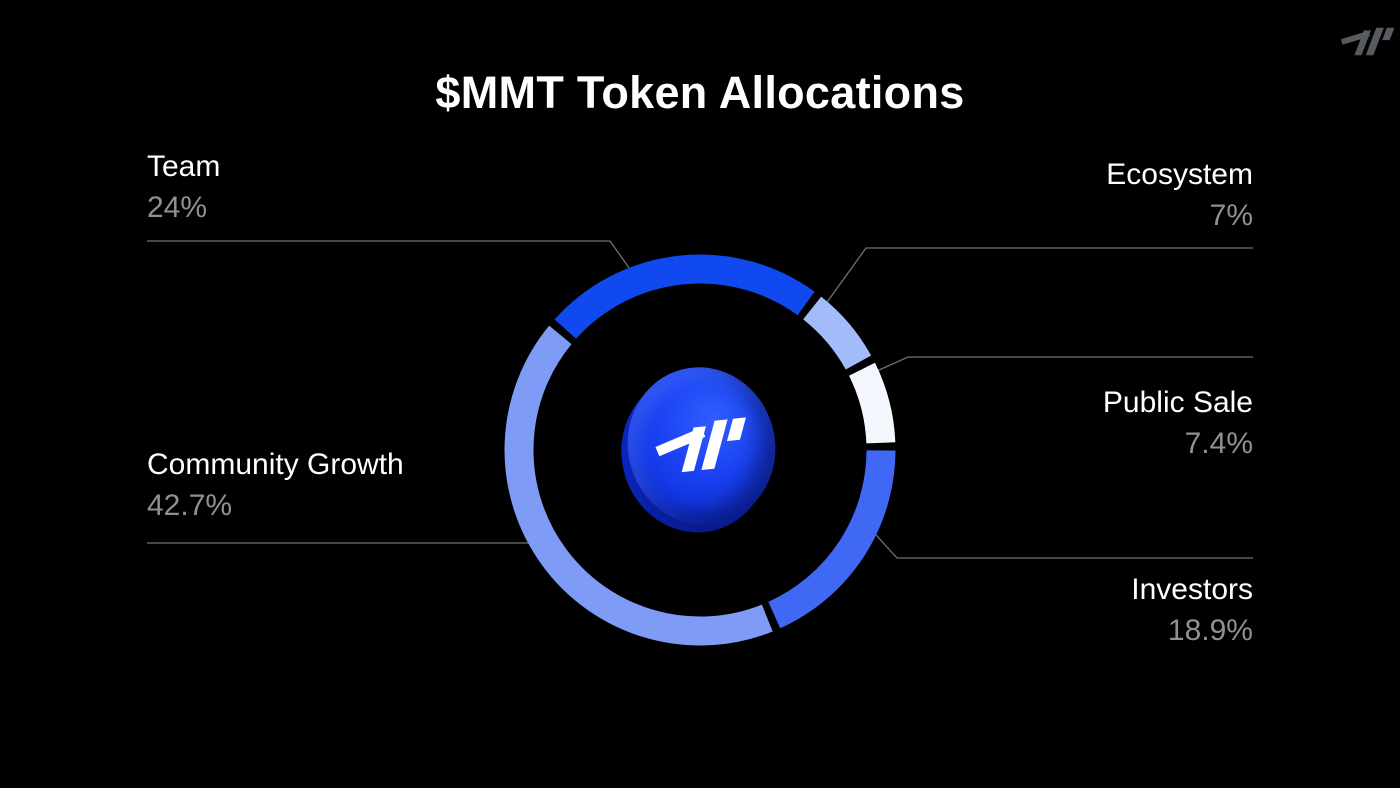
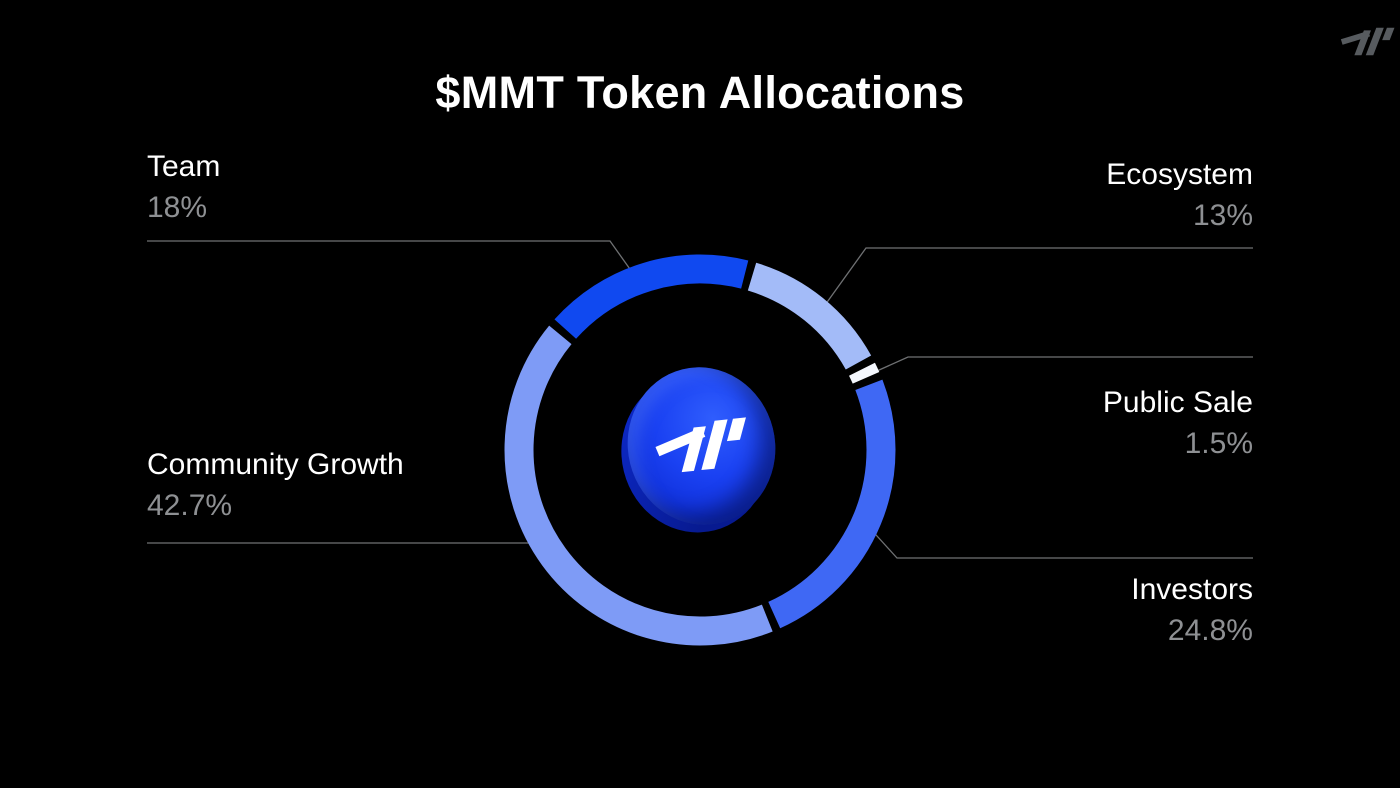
Team: 24% -> 18%
Ecosystem: 7% -> 13%
Public Sale: 7.4% -> 1.5%
Investors: 18.9% -> 24.8%
